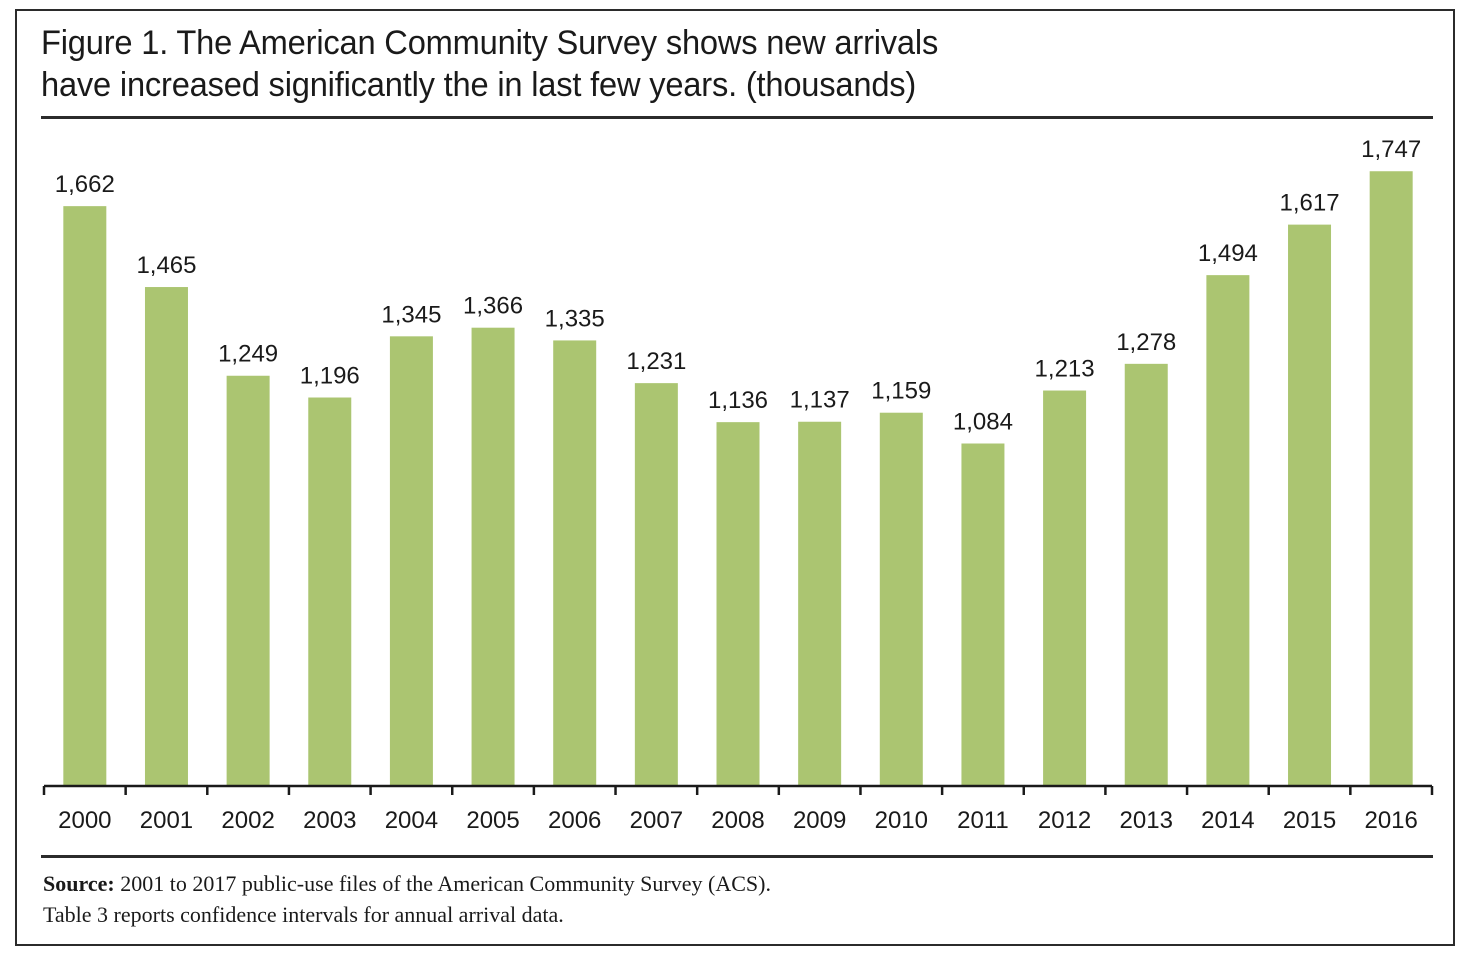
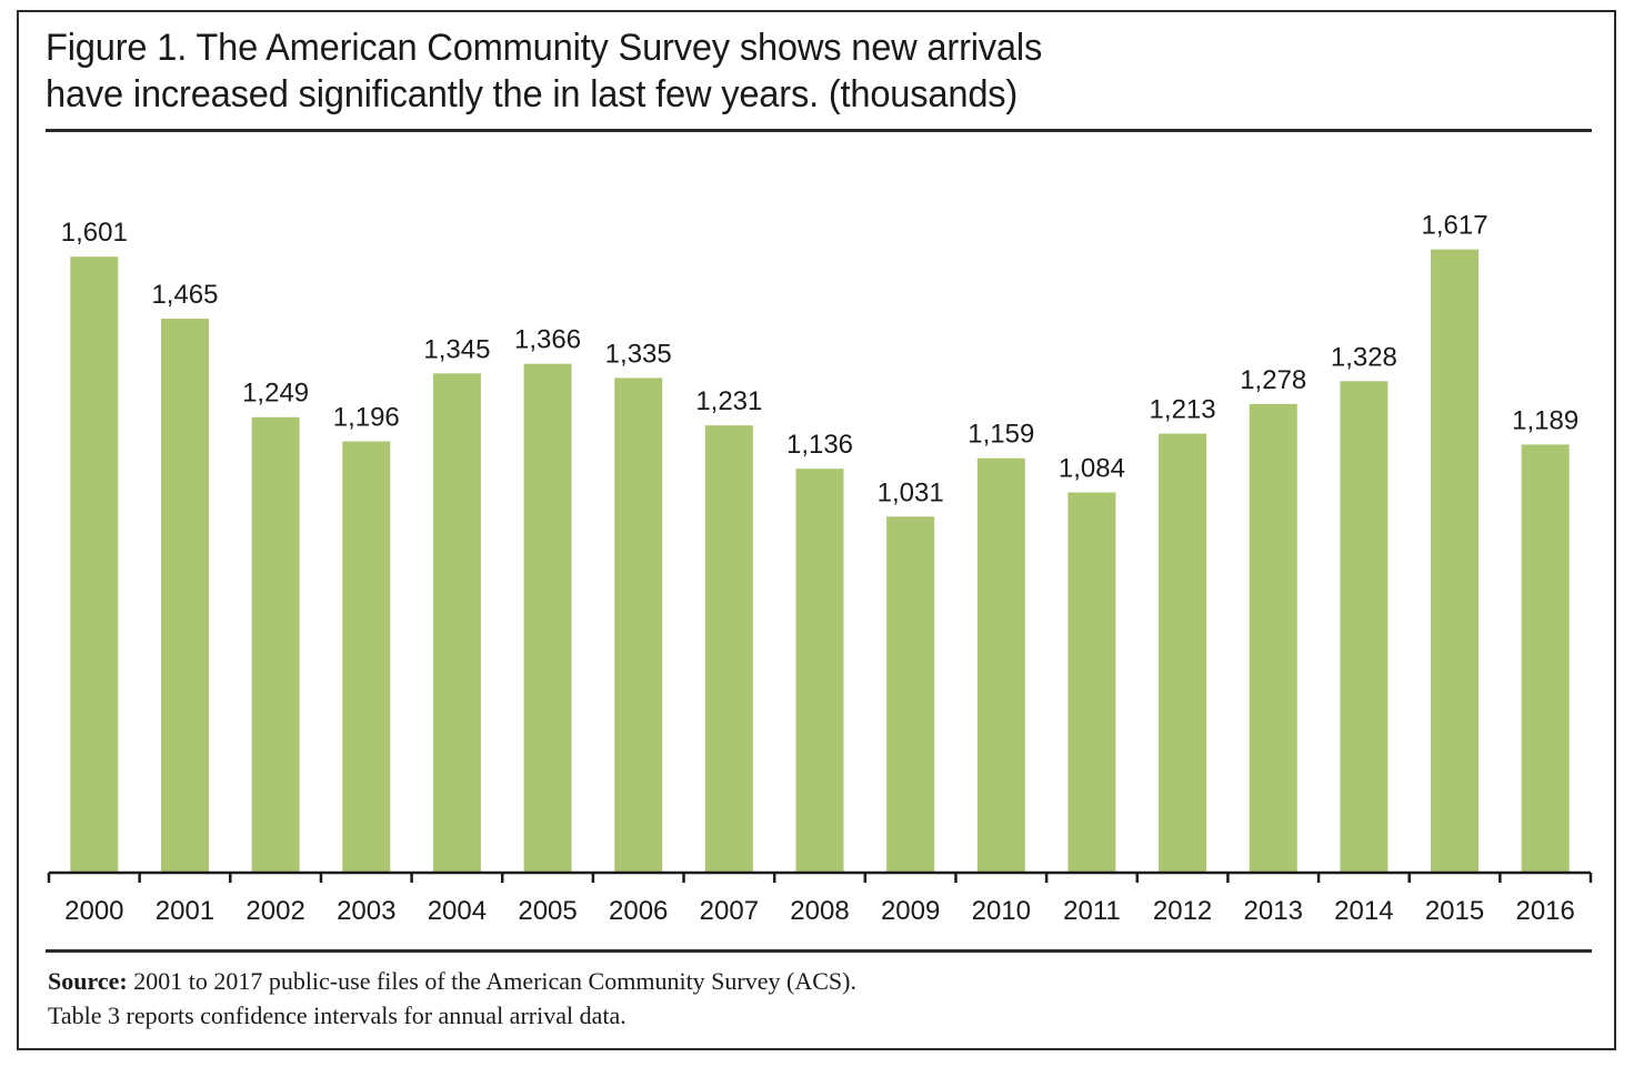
2000: 1,662 -> 1,601
2009: 1,137 -> 1,031
2014: 1,494 -> 1,328
2016: 1,747 -> 1,189
